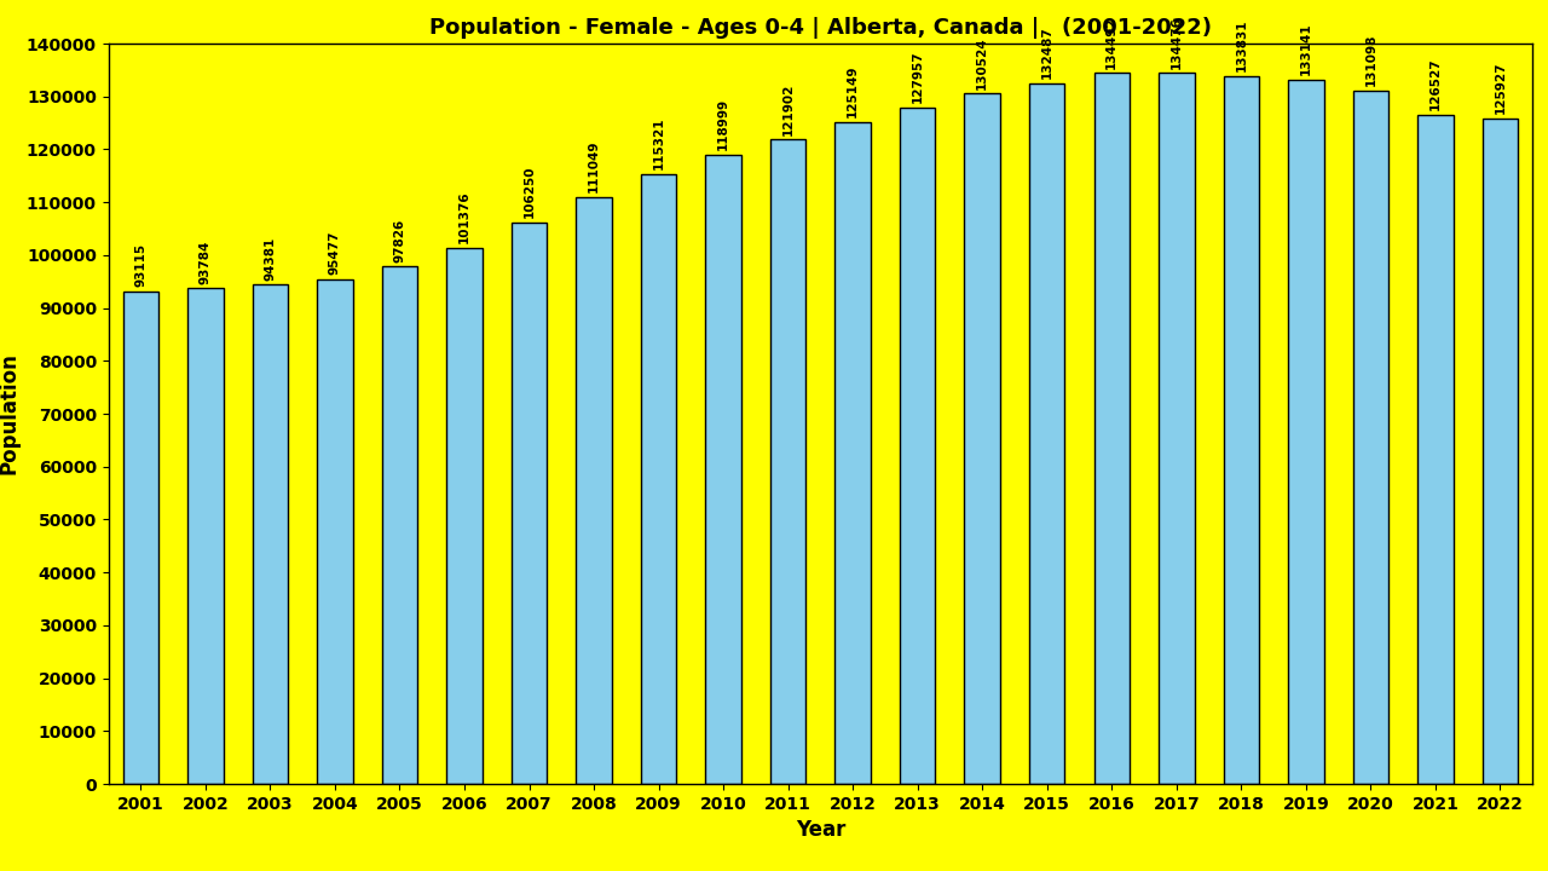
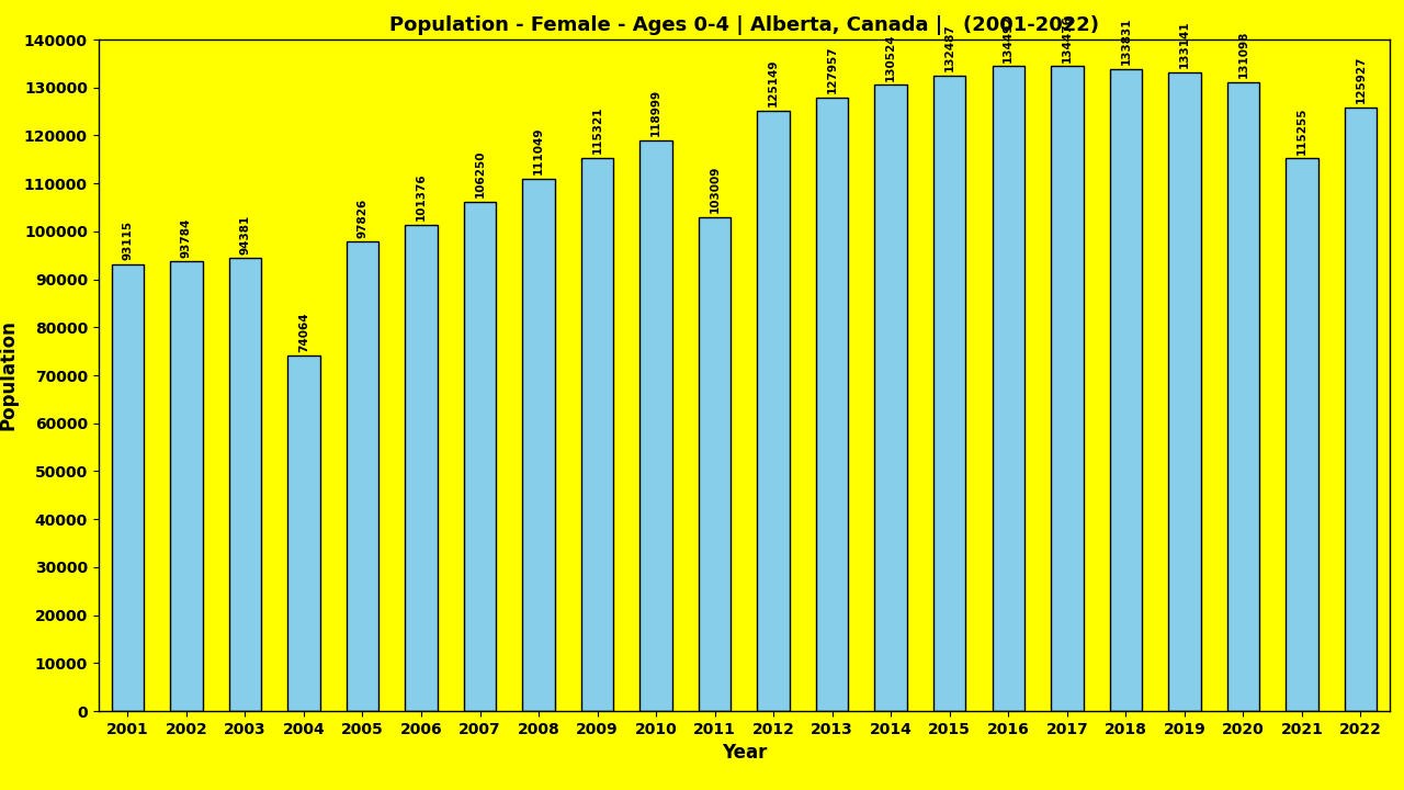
2004: 95477 -> 74064
2011: 121902 -> 103009
2021: 126527 -> 115255
